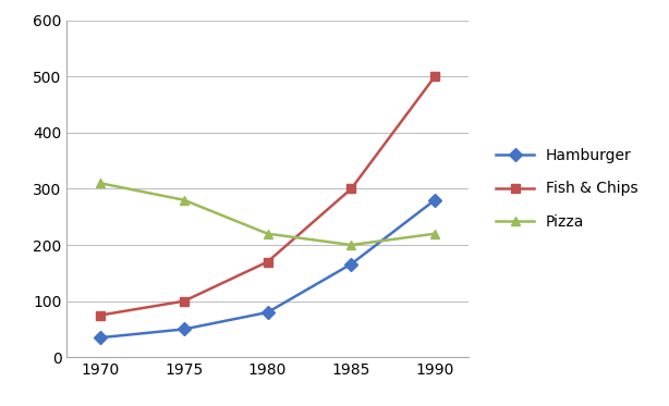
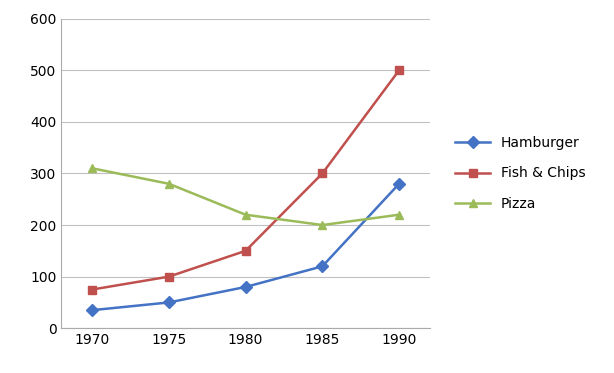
Fish & Chips/1980: 170 -> 150
Hamburger/1985: 166 -> 120
